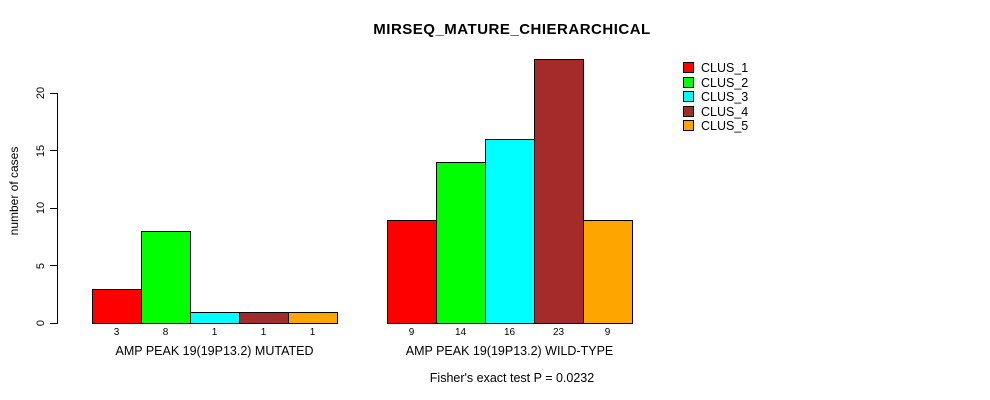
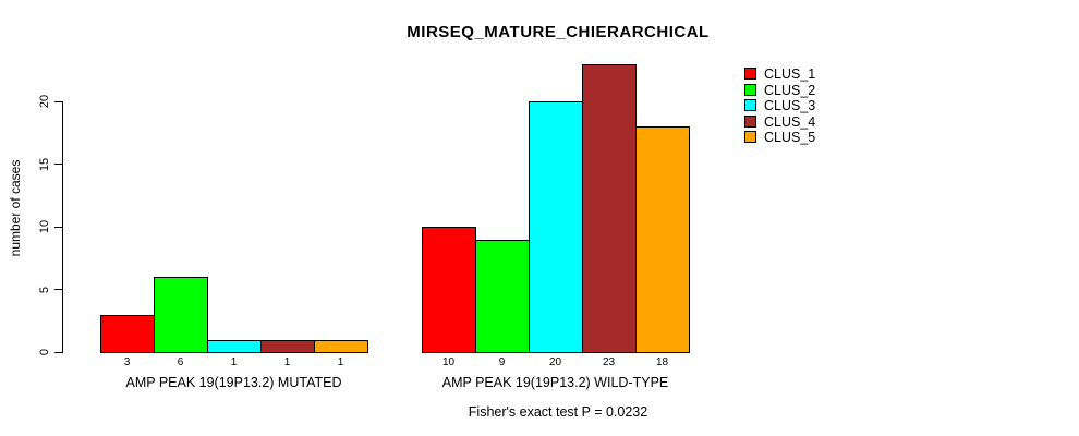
CLUS_2/AMP PEAK 19(19P13.2) MUTATED: 8 -> 6
CLUS_1/AMP PEAK 19(19P13.2) WILD-TYPE: 9 -> 10
CLUS_2/AMP PEAK 19(19P13.2) WILD-TYPE: 14 -> 9
CLUS_3/AMP PEAK 19(19P13.2) WILD-TYPE: 16 -> 20
CLUS_5/AMP PEAK 19(19P13.2) WILD-TYPE: 9 -> 18
